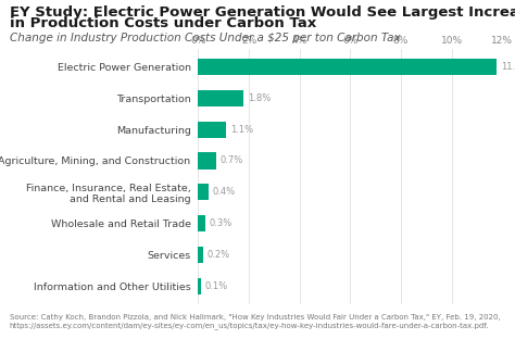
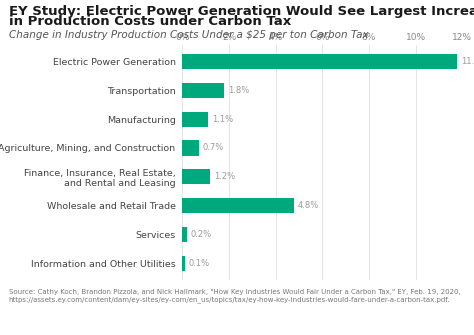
Finance, Insurance, Real Estate, and Rental and Leasing: 0.4% -> 1.2%
Wholesale and Retail Trade: 0.3% -> 4.8%
